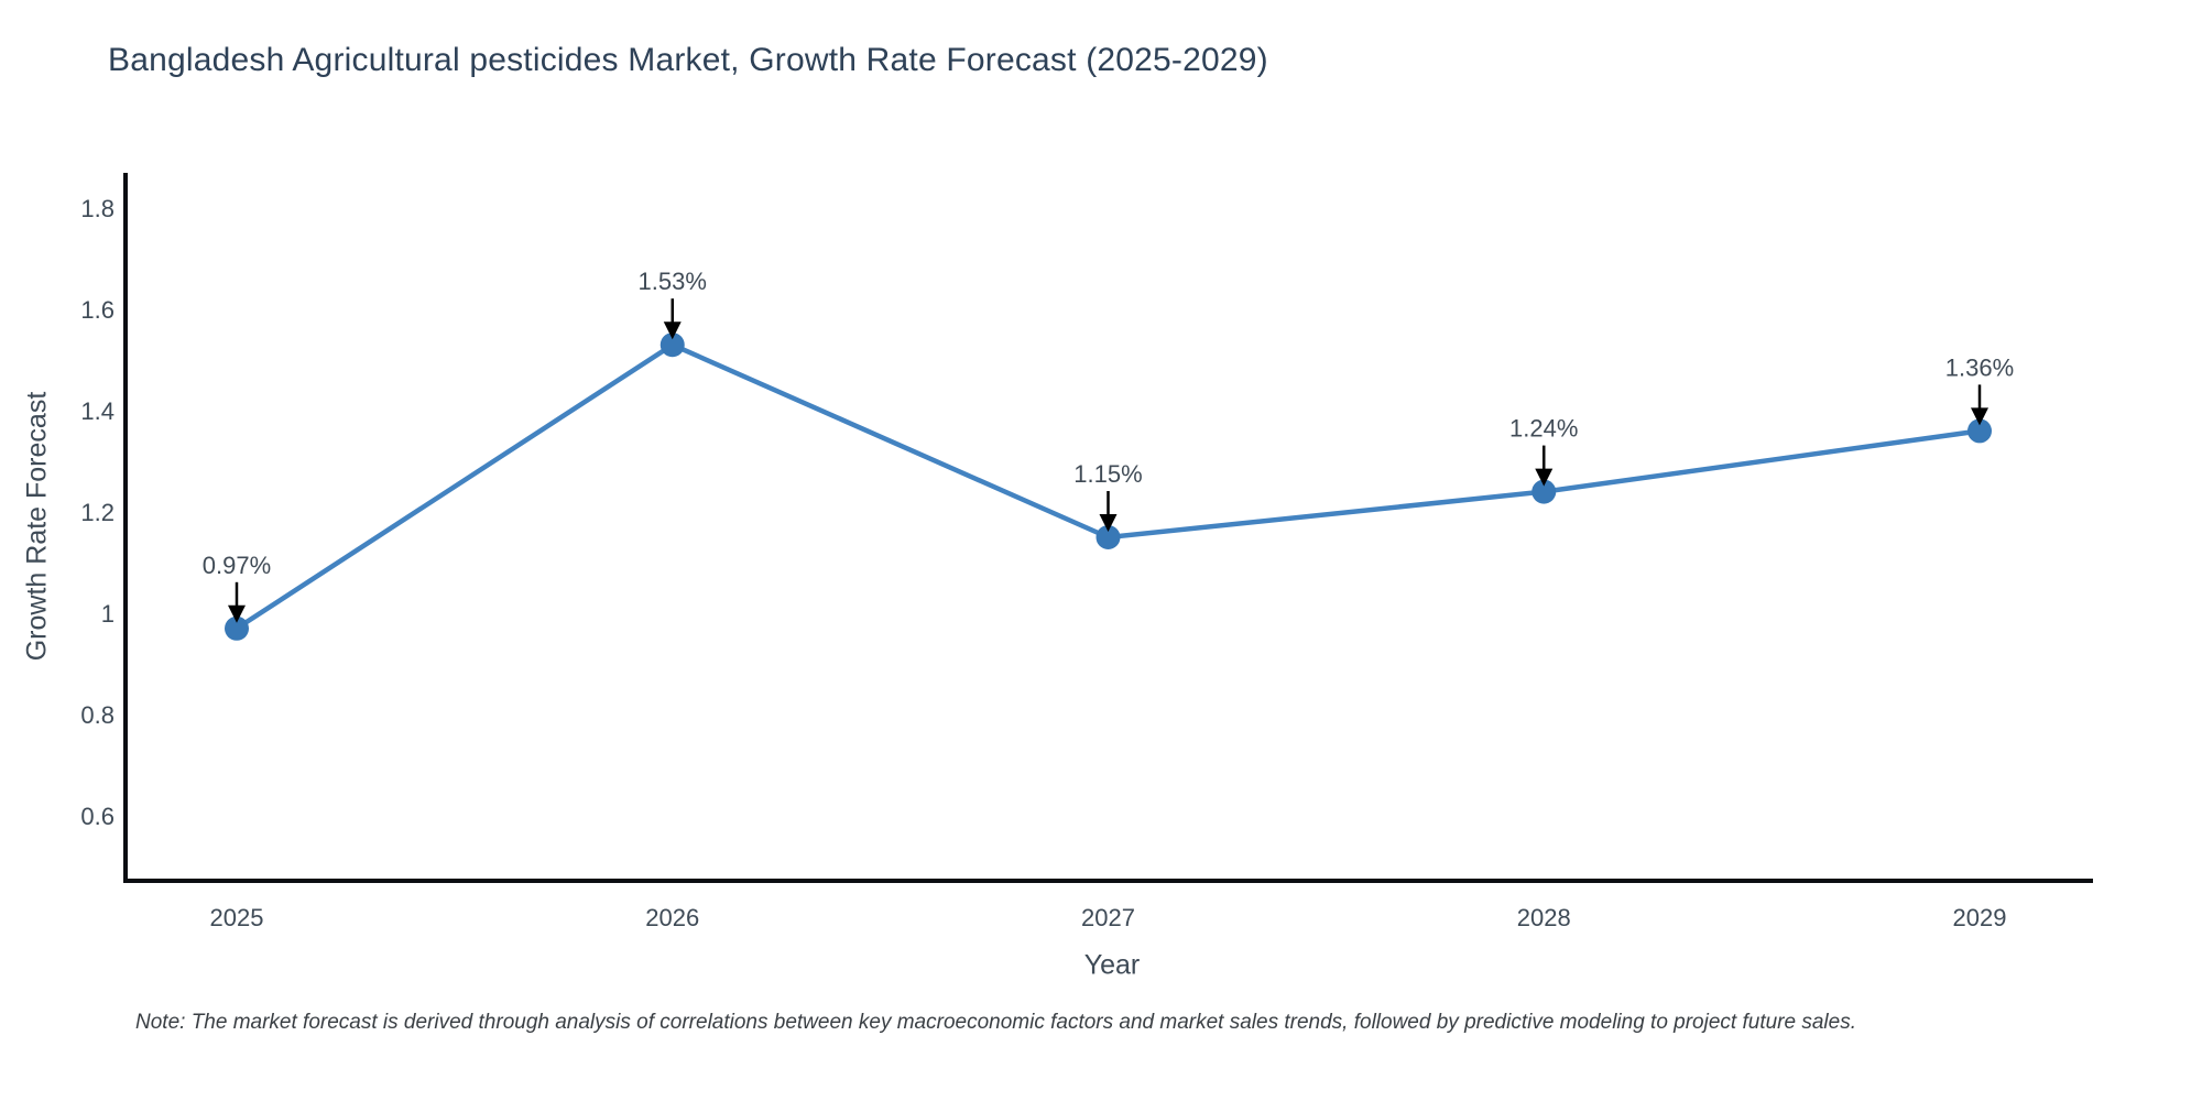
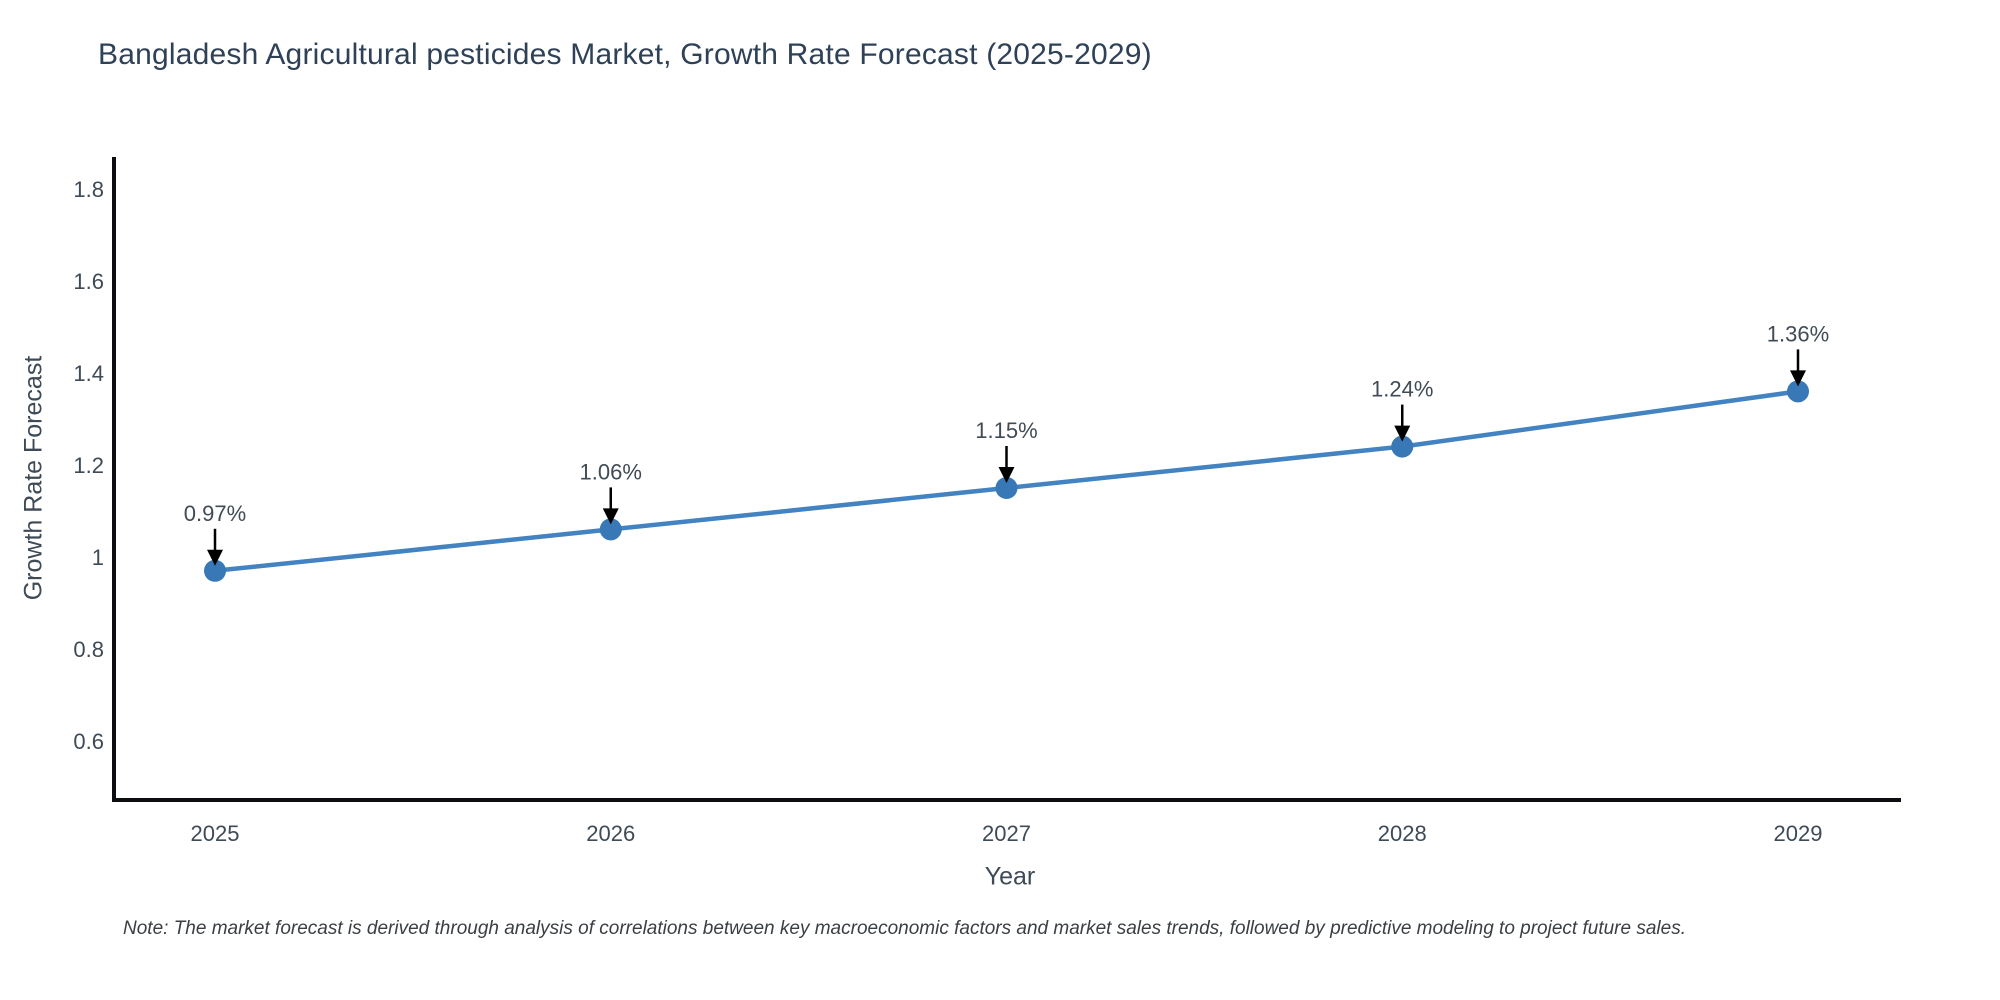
2026: 1.53% -> 1.06%
